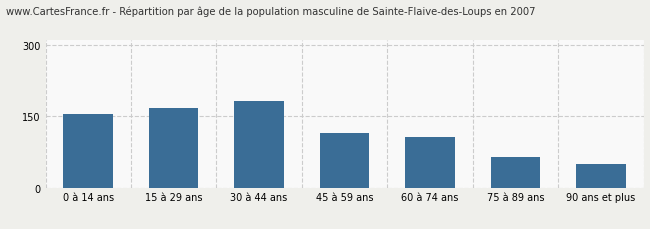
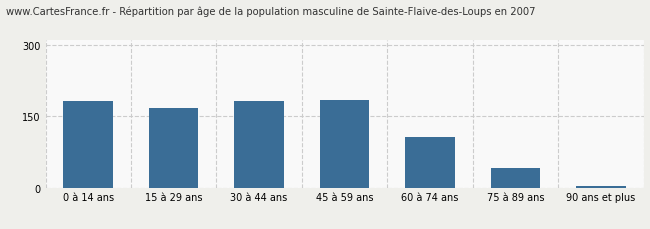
0 à 14 ans: 155 -> 182
45 à 59 ans: 115 -> 185
75 à 89 ans: 65 -> 42
90 ans et plus: 50 -> 3
